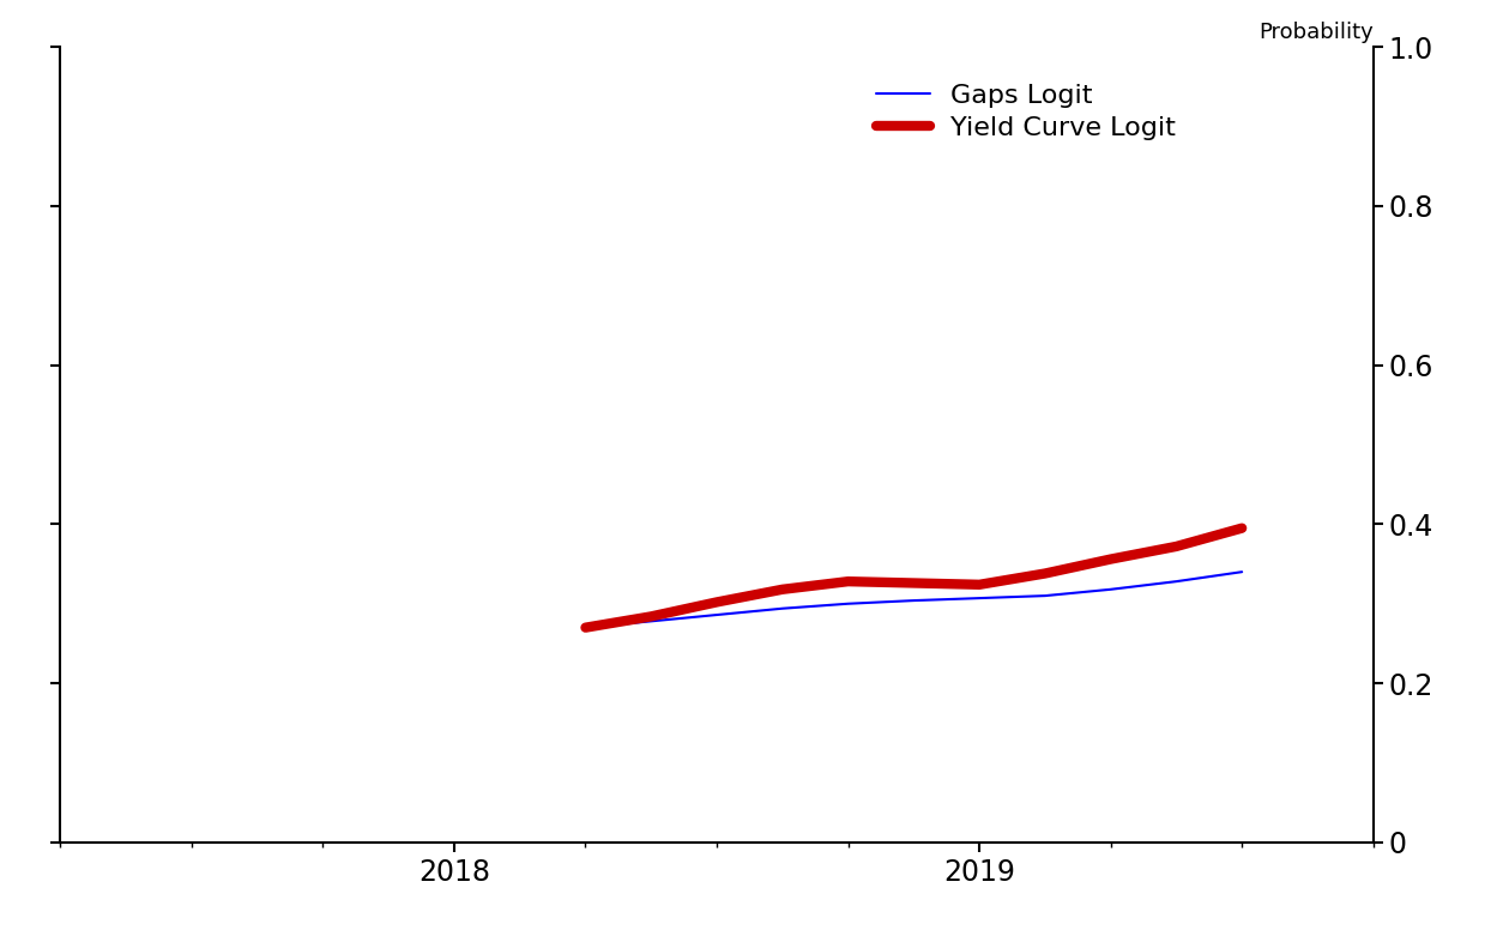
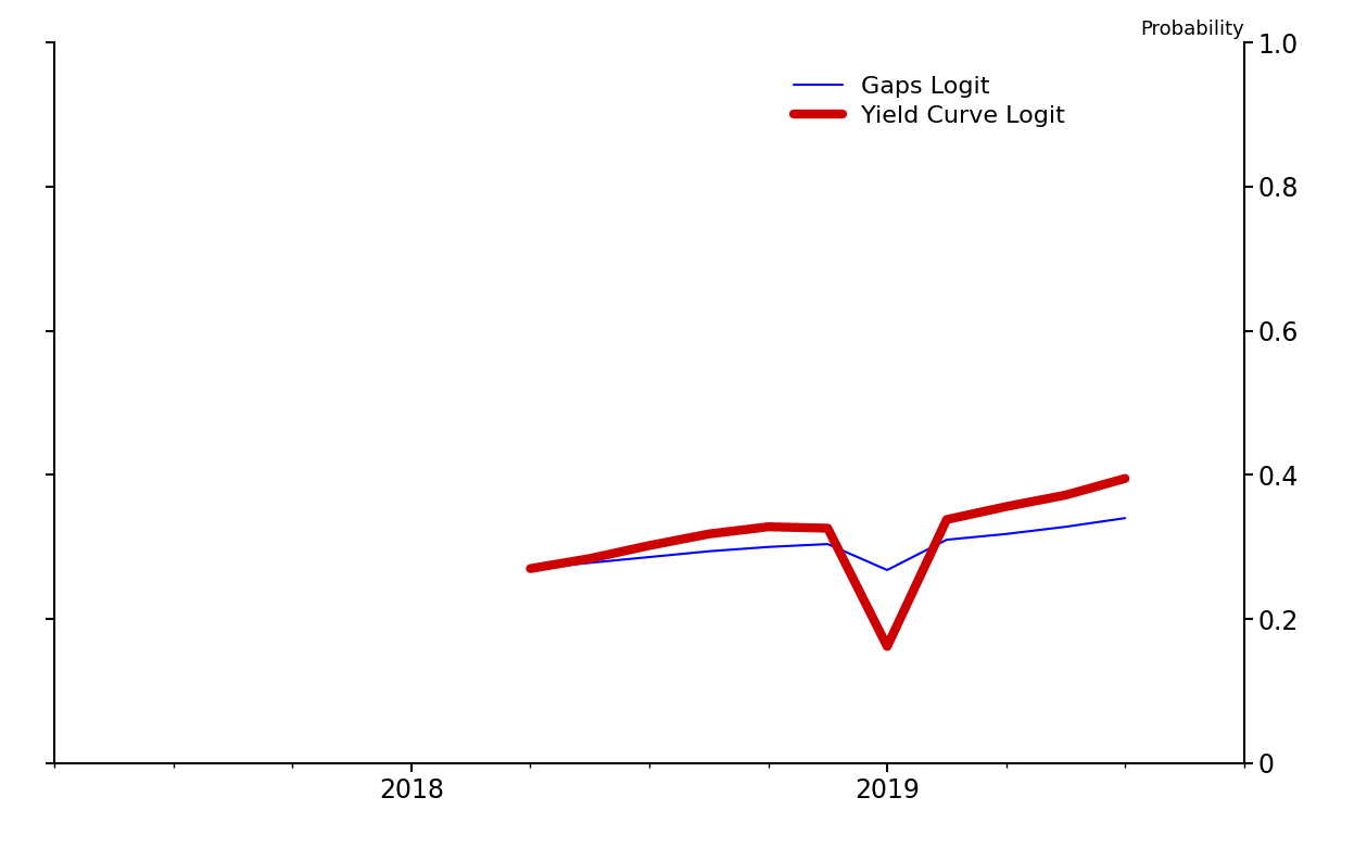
Gaps Logit/2019: 0.307 -> 0.268
Yield Curve Logit/2019: 0.324 -> 0.162
